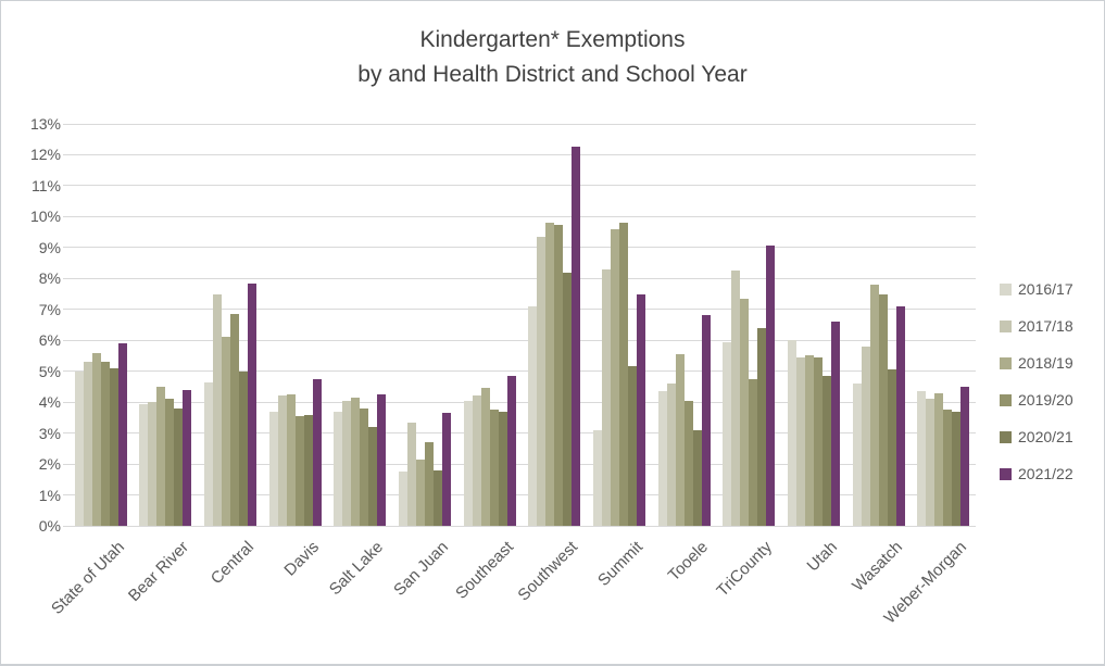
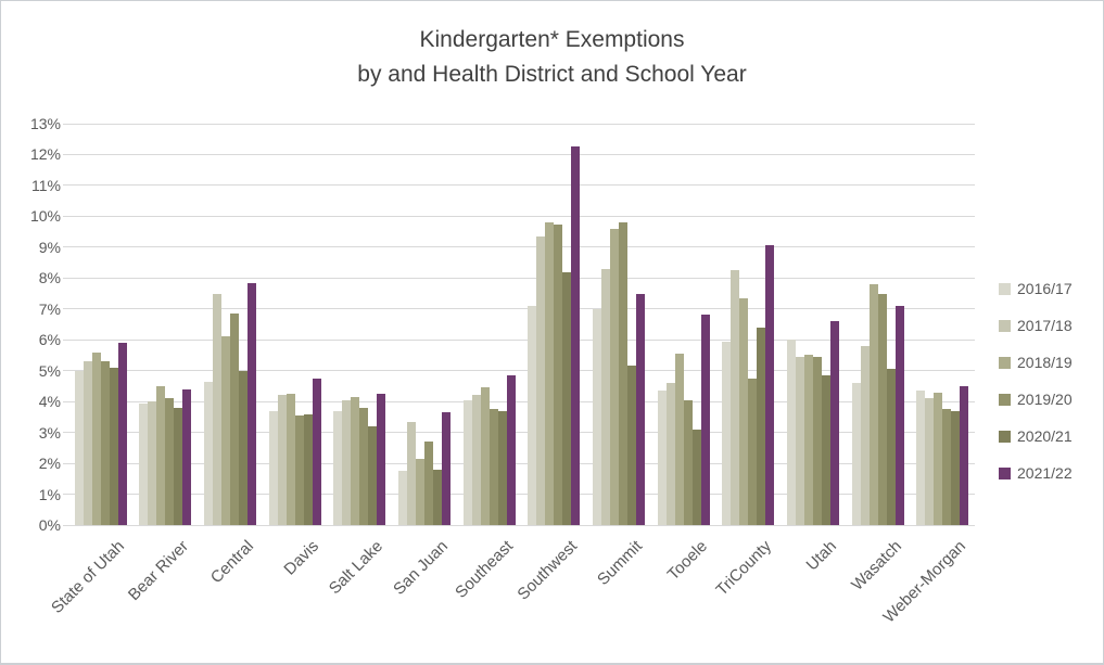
2016/17/Summit: 3.1% -> 7.0%
